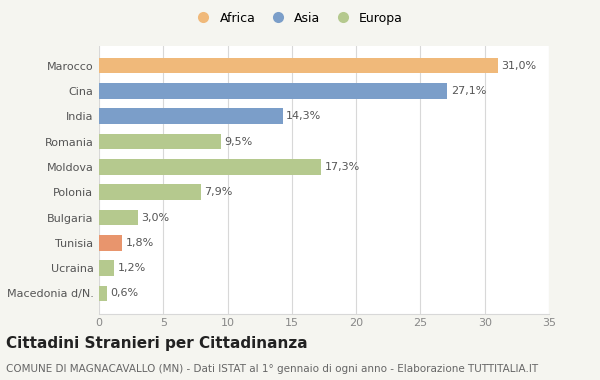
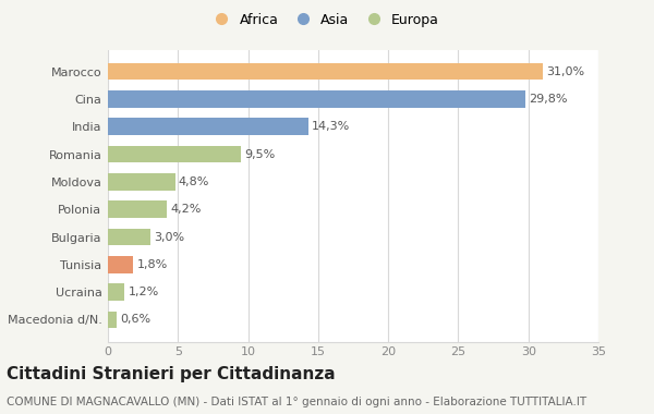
Cina: 27,1% -> 29,8%
Moldova: 17,3% -> 4,8%
Polonia: 7,9% -> 4,2%
